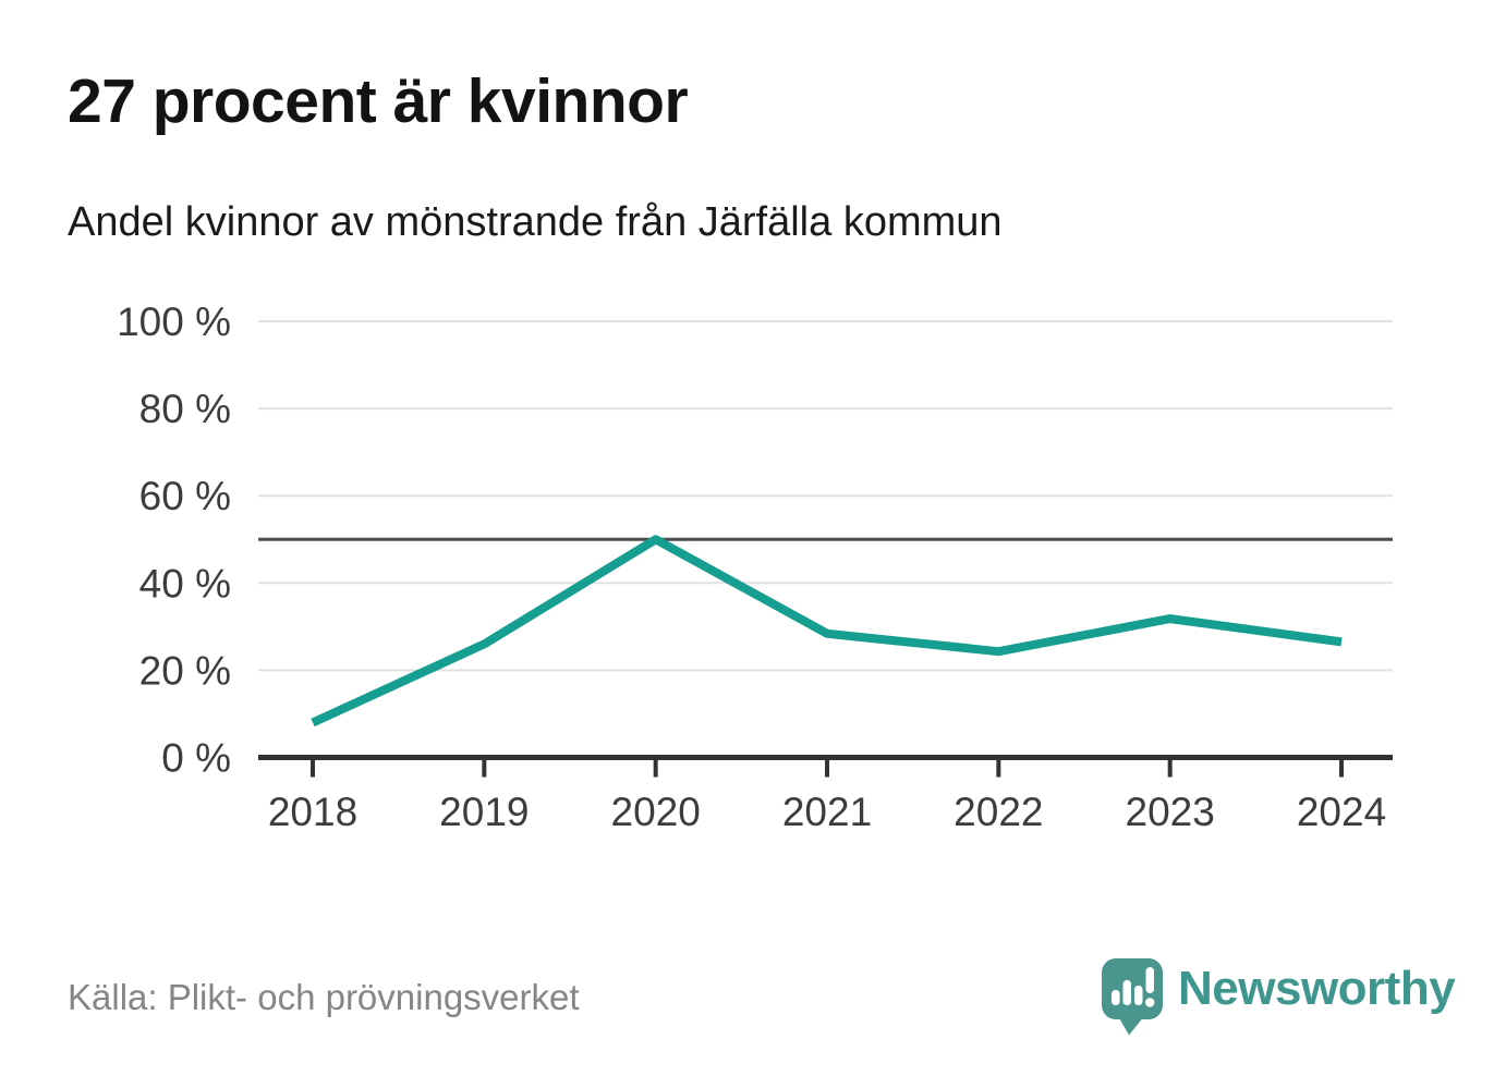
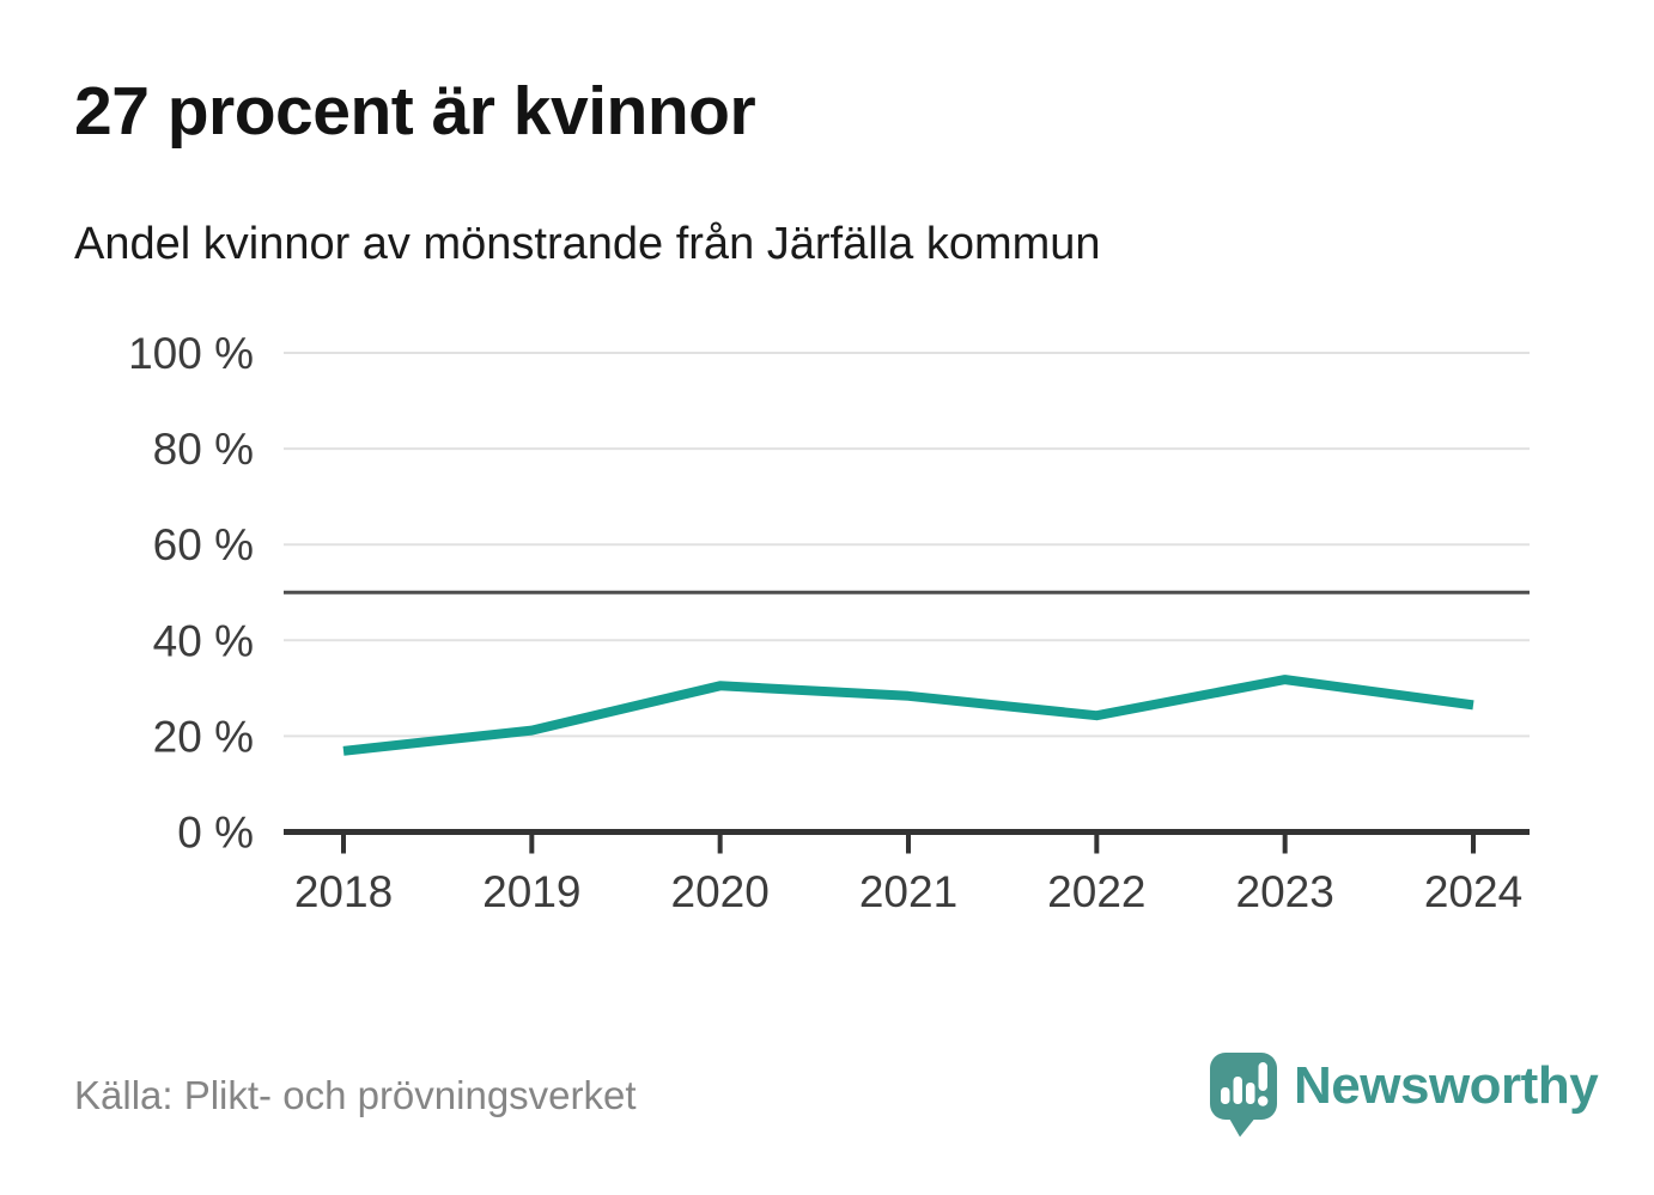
2018: 8% -> 17%
2019: 26% -> 21%
2020: 50% -> 30%
